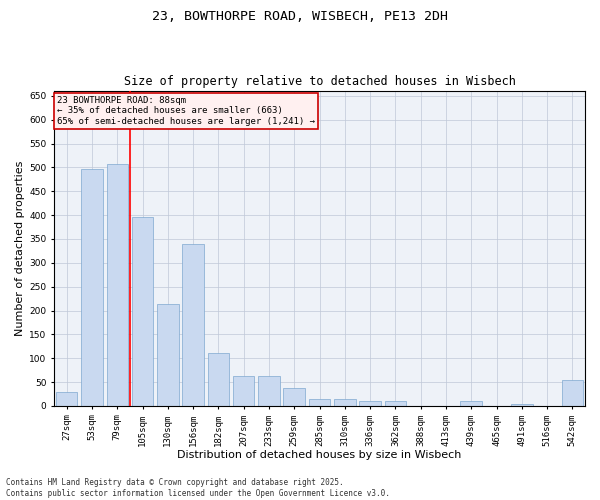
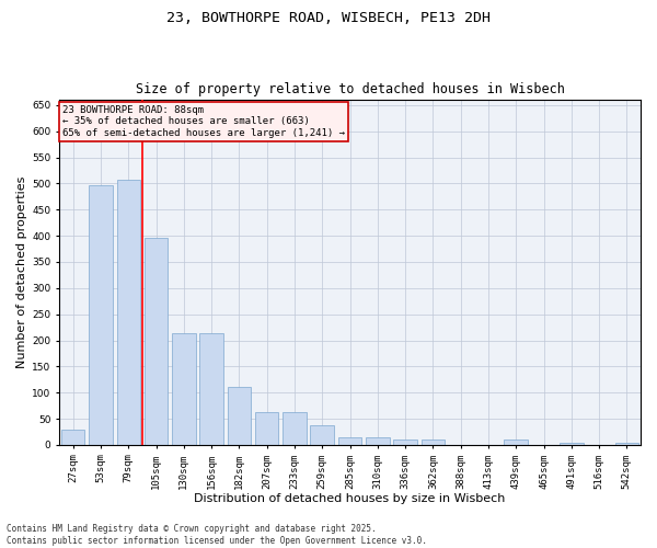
156sqm: 340 -> 213
542sqm: 55 -> 5
